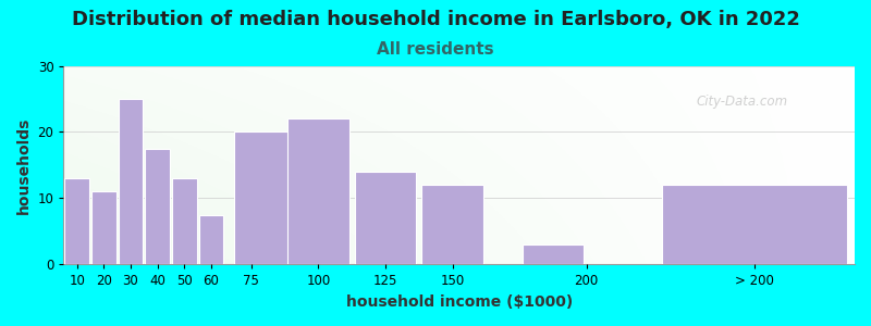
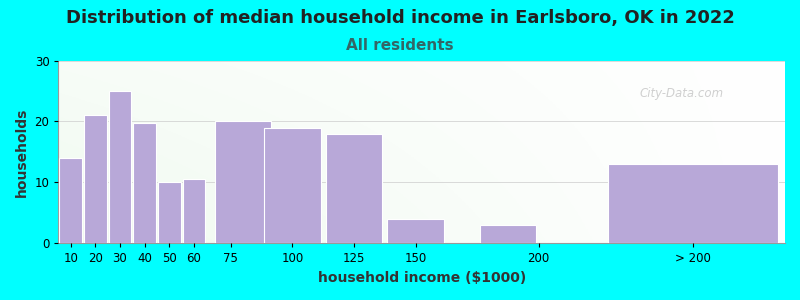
10: 13.0 -> 14.0
20: 11.0 -> 21.0
40: 17.5 -> 19.8
50: 13.0 -> 10.0
60: 7.5 -> 10.6
100: 22.0 -> 19.0
125: 14.0 -> 18.0
150: 12.0 -> 4.0
> 200: 12.0 -> 13.0
